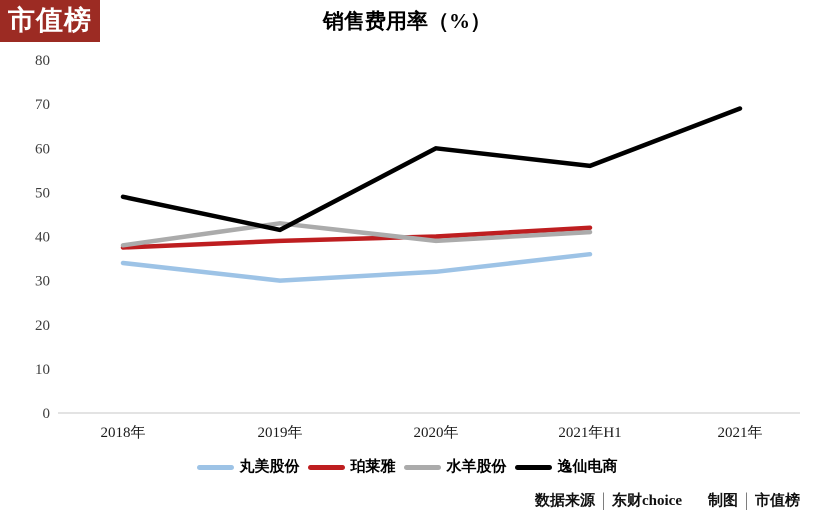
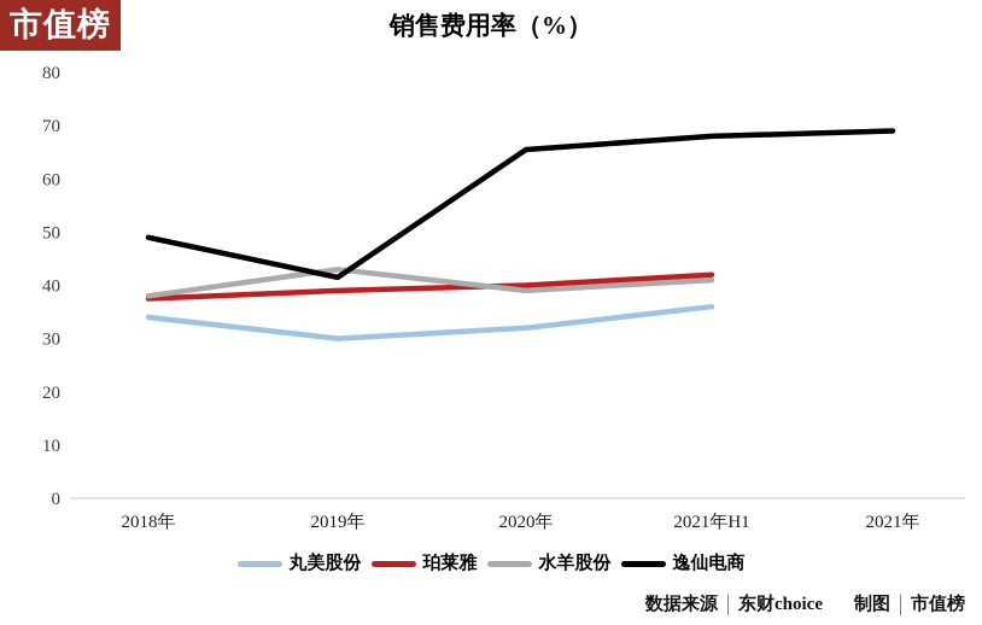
逸仙电商/2020年: 60 -> 66
逸仙电商/2021年H1: 56 -> 68
